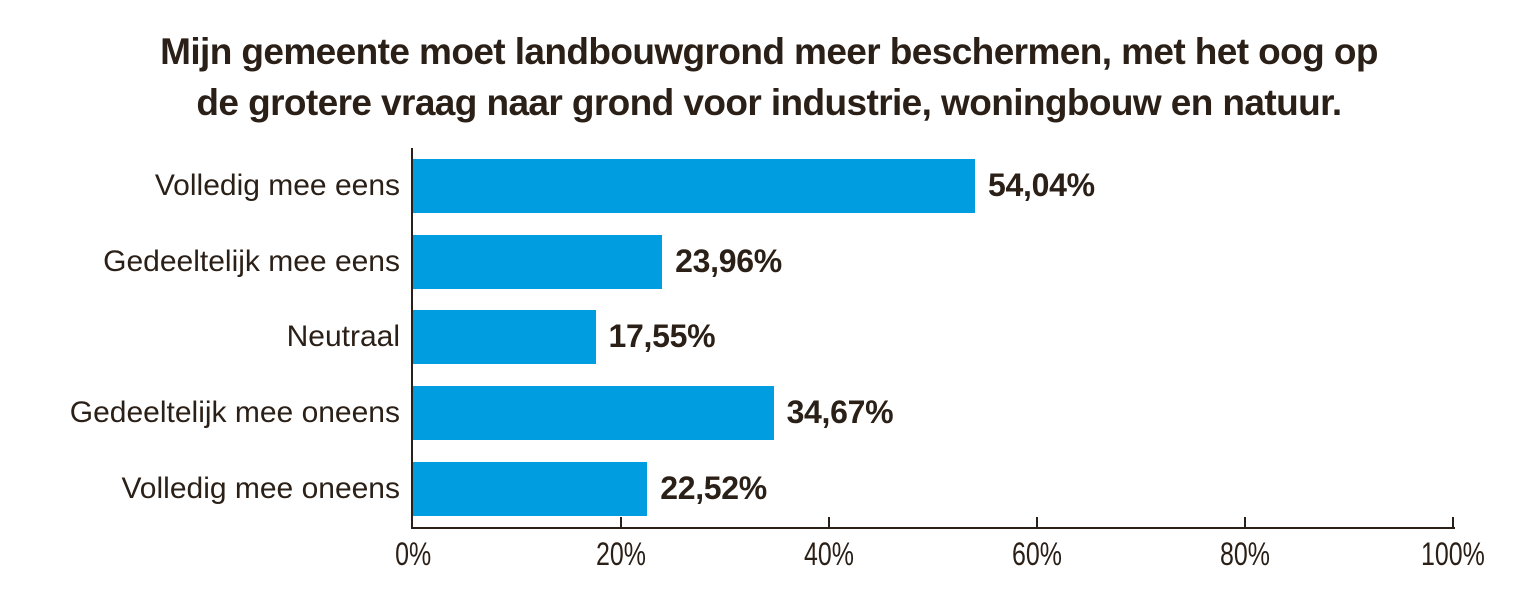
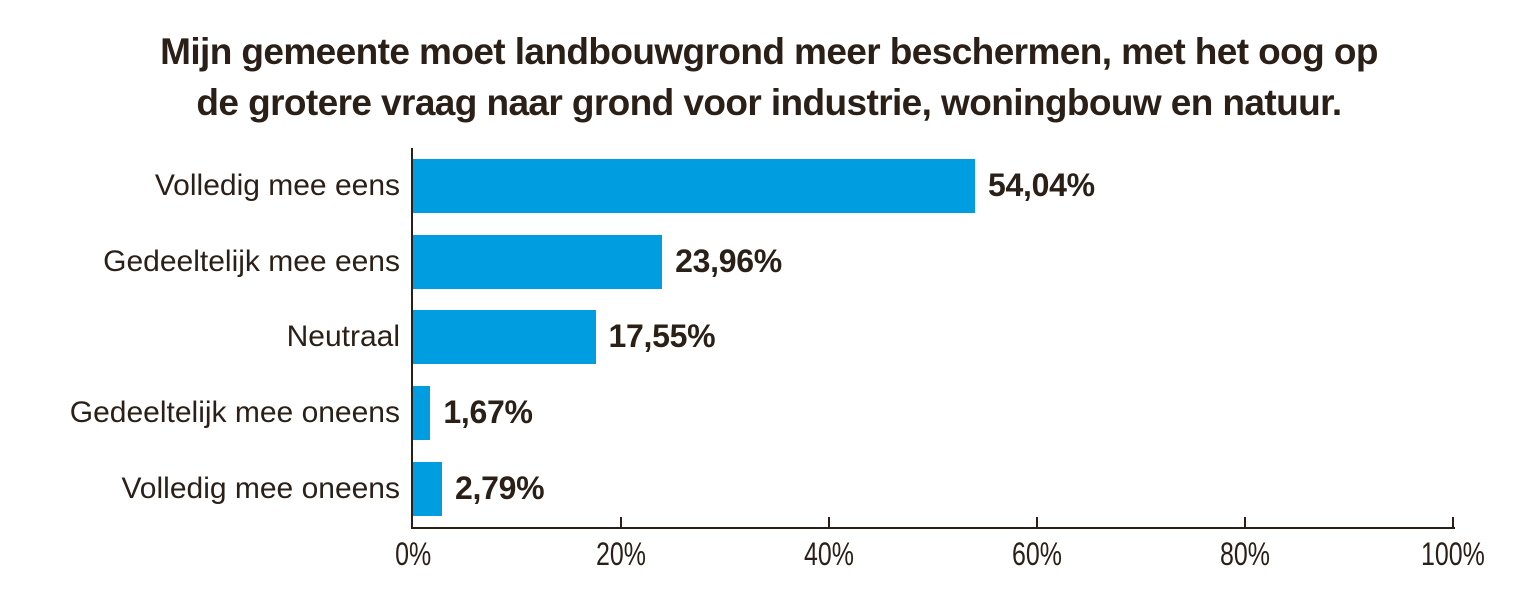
Gedeeltelijk mee oneens: 34,67% -> 1,67%
Volledig mee oneens: 22,52% -> 2,79%
